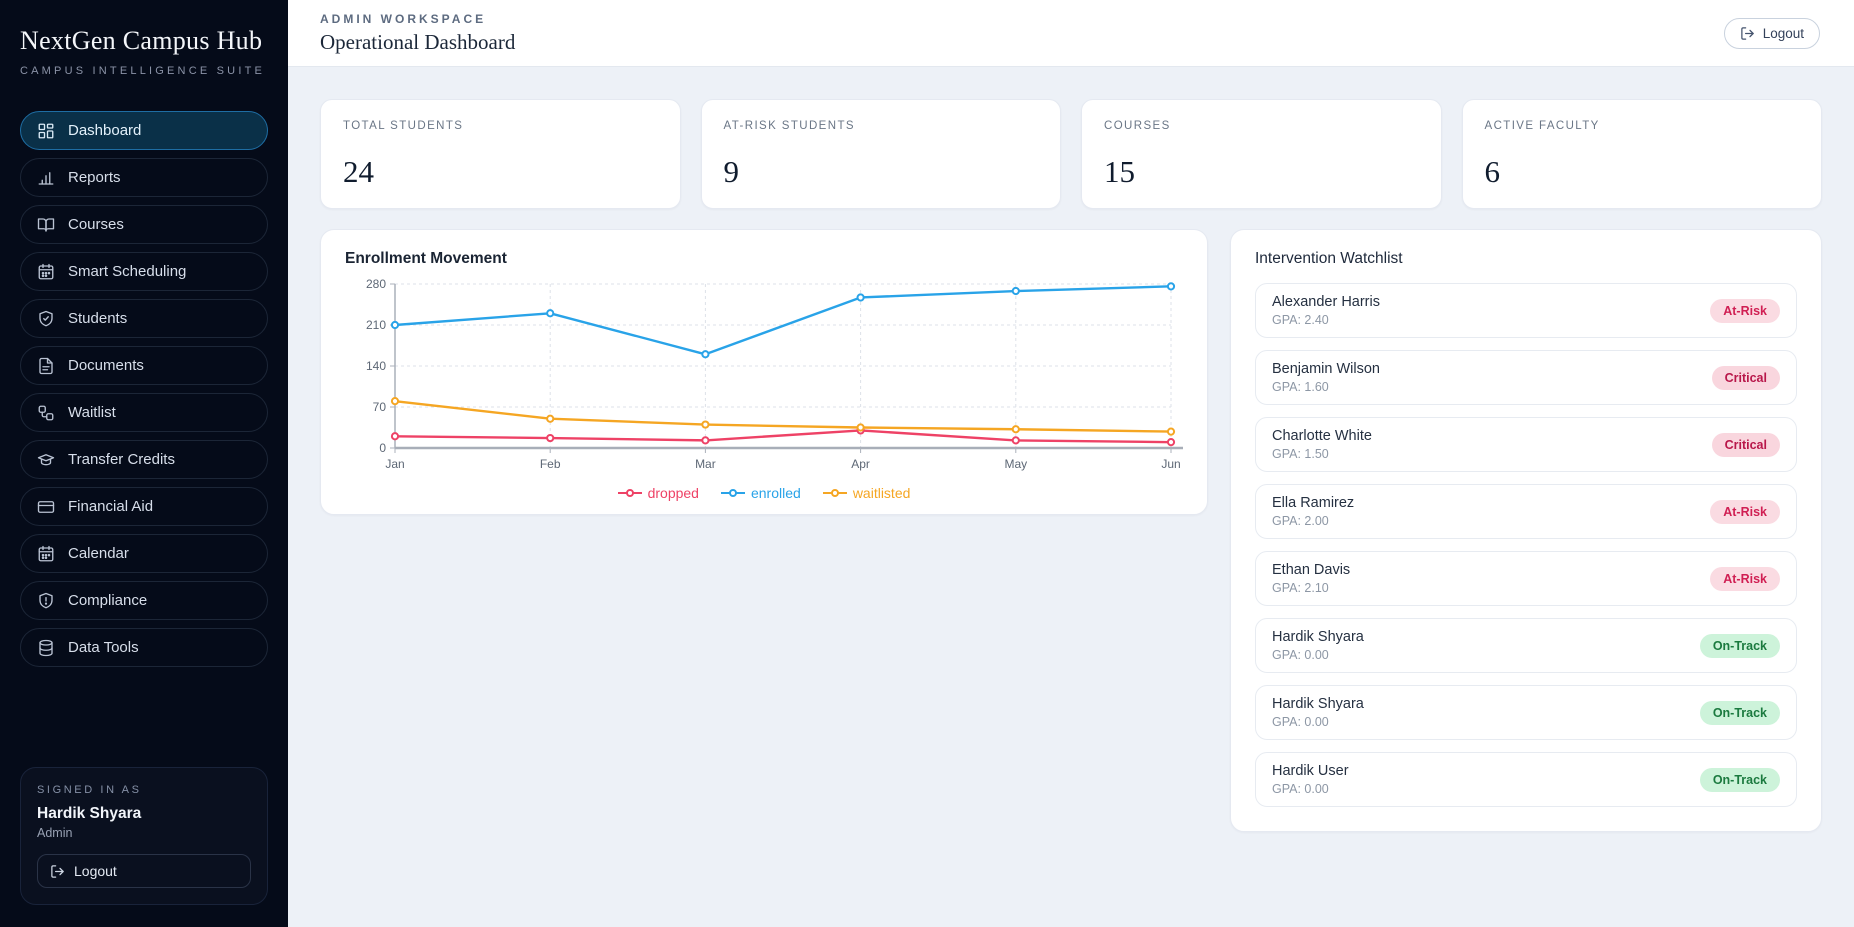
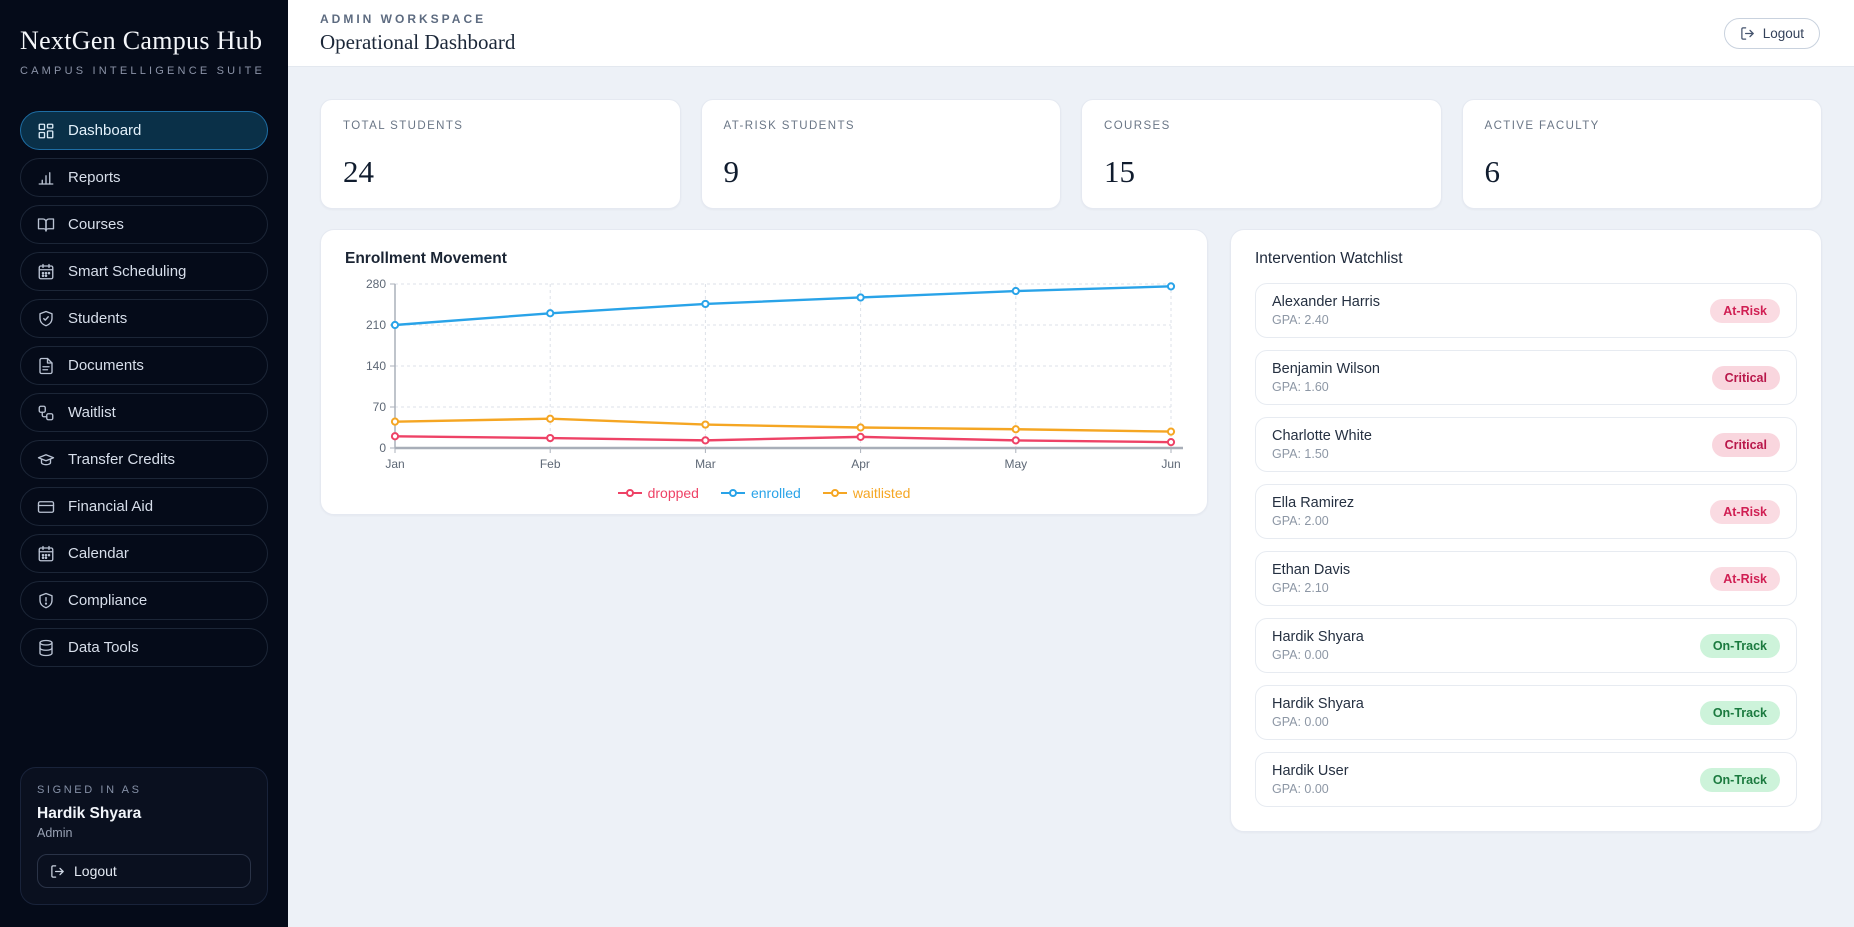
waitlisted/Jan: 80 -> 40
enrolled/Mar: 160 -> 250
dropped/Apr: 30 -> 20
